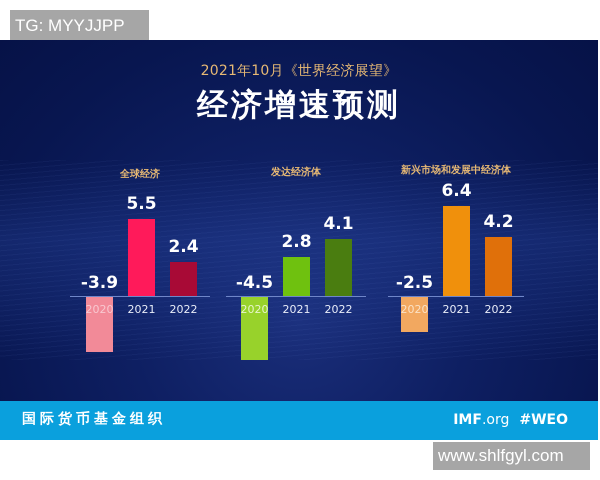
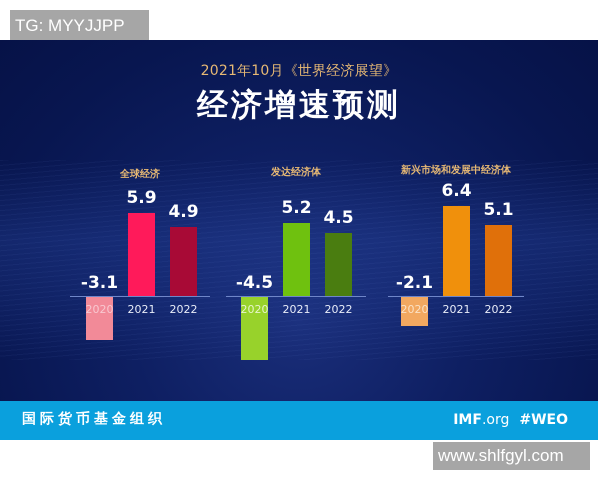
全球经济/2020: -3.9 -> -3.1
新兴市场和发展中经济体/2020: -2.5 -> -2.1
全球经济/2021: 5.5 -> 5.9
发达经济体/2021: 2.8 -> 5.2
全球经济/2022: 2.4 -> 4.9
发达经济体/2022: 4.1 -> 4.5
新兴市场和发展中经济体/2022: 4.2 -> 5.1
